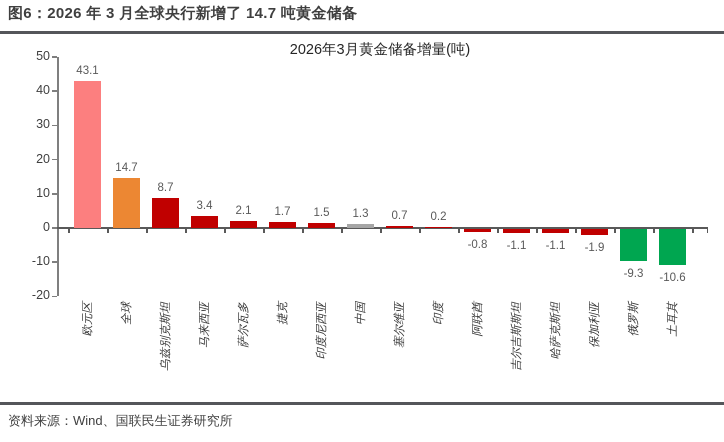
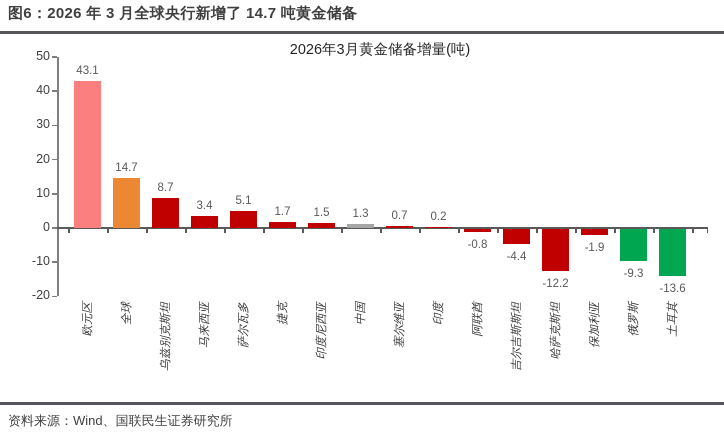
萨尔瓦多: 2.1 -> 5.1
吉尔吉斯斯坦: -1.1 -> -4.4
哈萨克斯坦: -1.1 -> -12.2
土耳其: -10.6 -> -13.6
